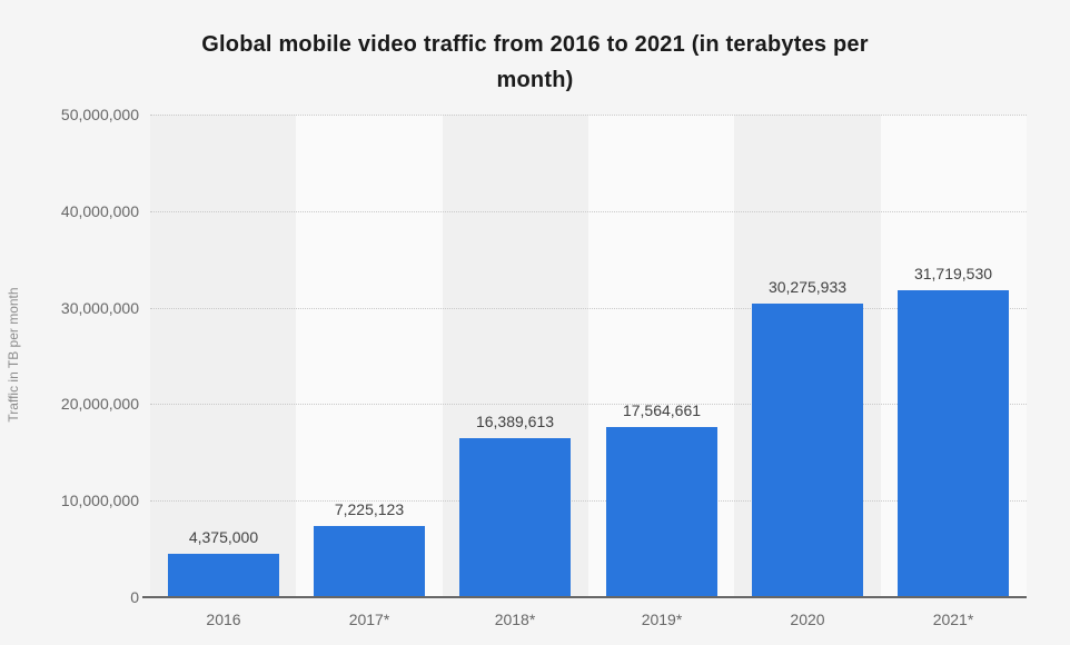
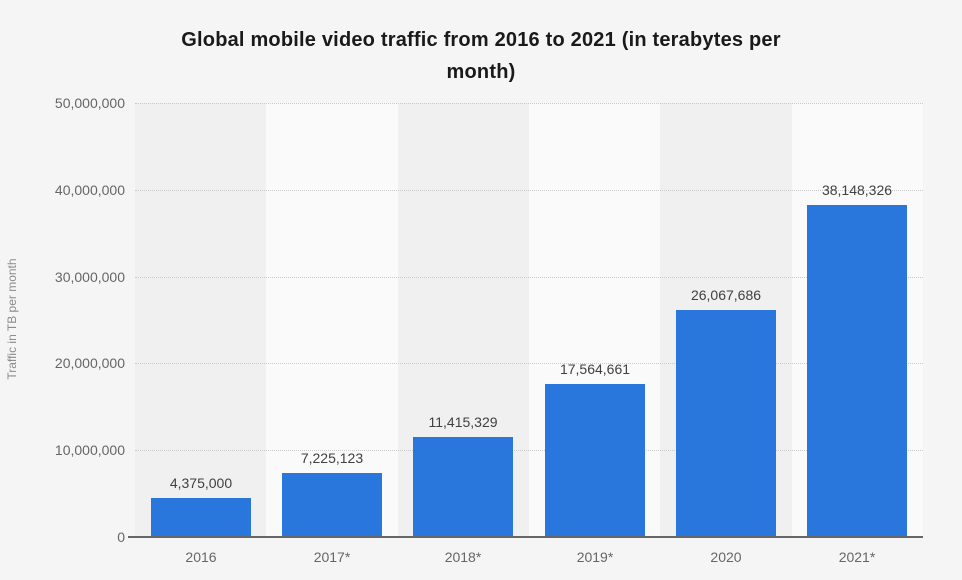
2018*: 16,389,613 -> 11,415,329
2020: 30,275,933 -> 26,067,686
2021*: 31,719,530 -> 38,148,326
